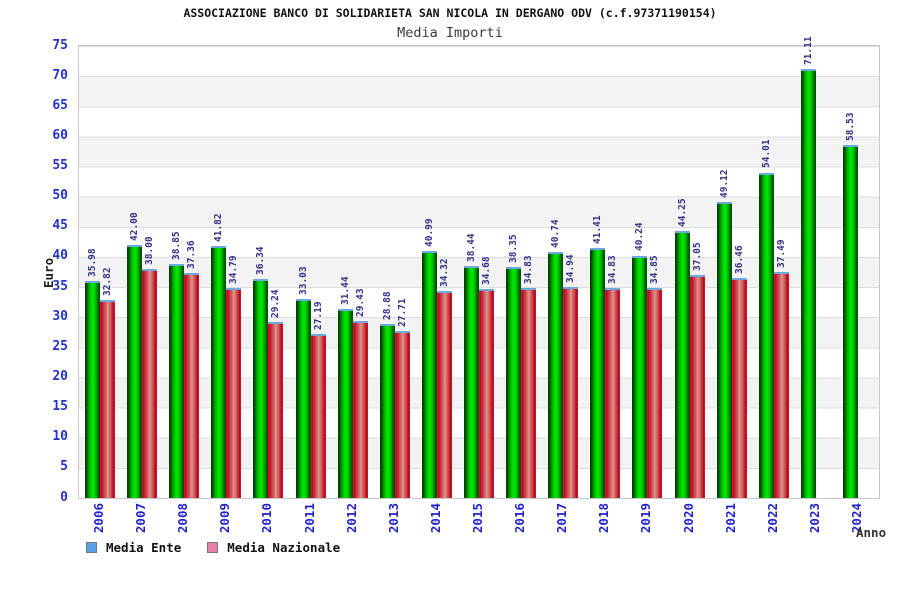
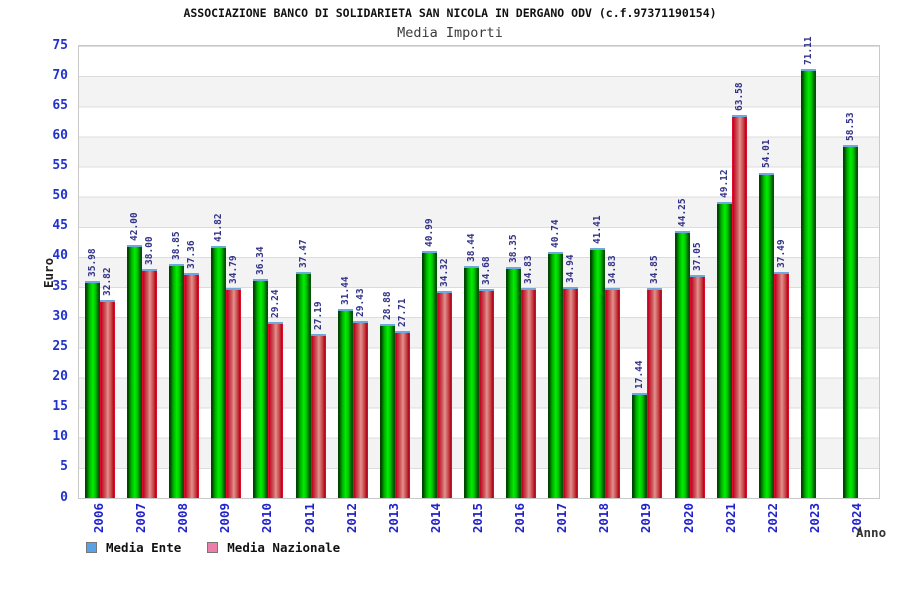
Media Ente/2011: 33.03 -> 37.47
Media Ente/2019: 40.24 -> 17.44
Media Nazionale/2021: 36.46 -> 63.58
